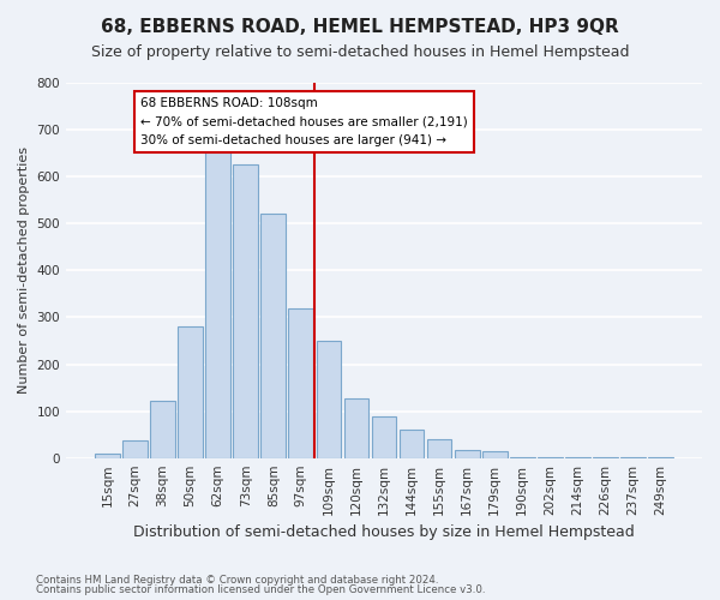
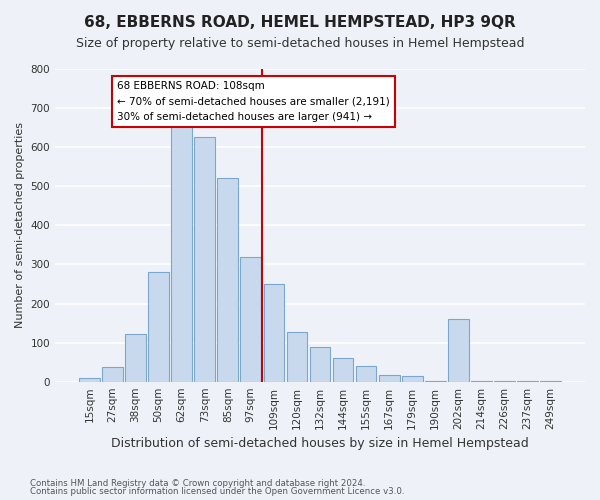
202sqm: 2 -> 160
